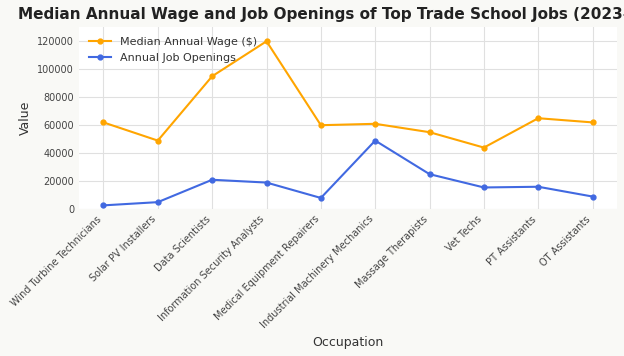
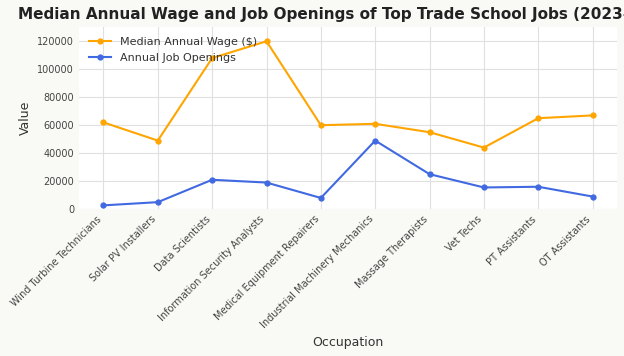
Median Annual Wage ($)/Data Scientists: 95000 -> 108000
Median Annual Wage ($)/OT Assistants: 62000 -> 67000
